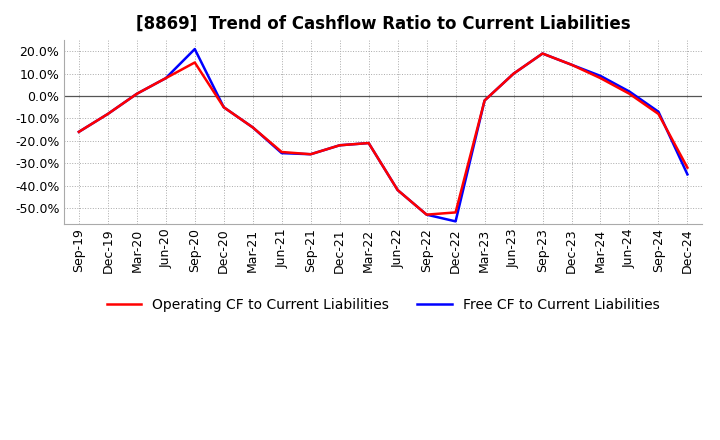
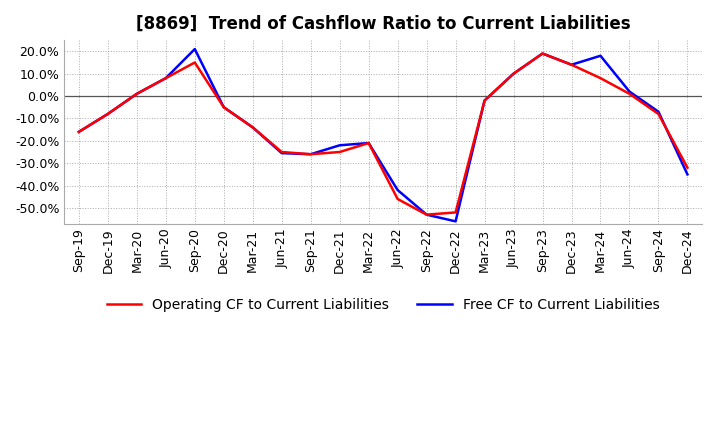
Operating CF to Current Liabilities/Dec-21: -22% -> -25%
Operating CF to Current Liabilities/Jun-22: -42% -> -46%
Free CF to Current Liabilities/Mar-24: 9.0% -> 18.0%
